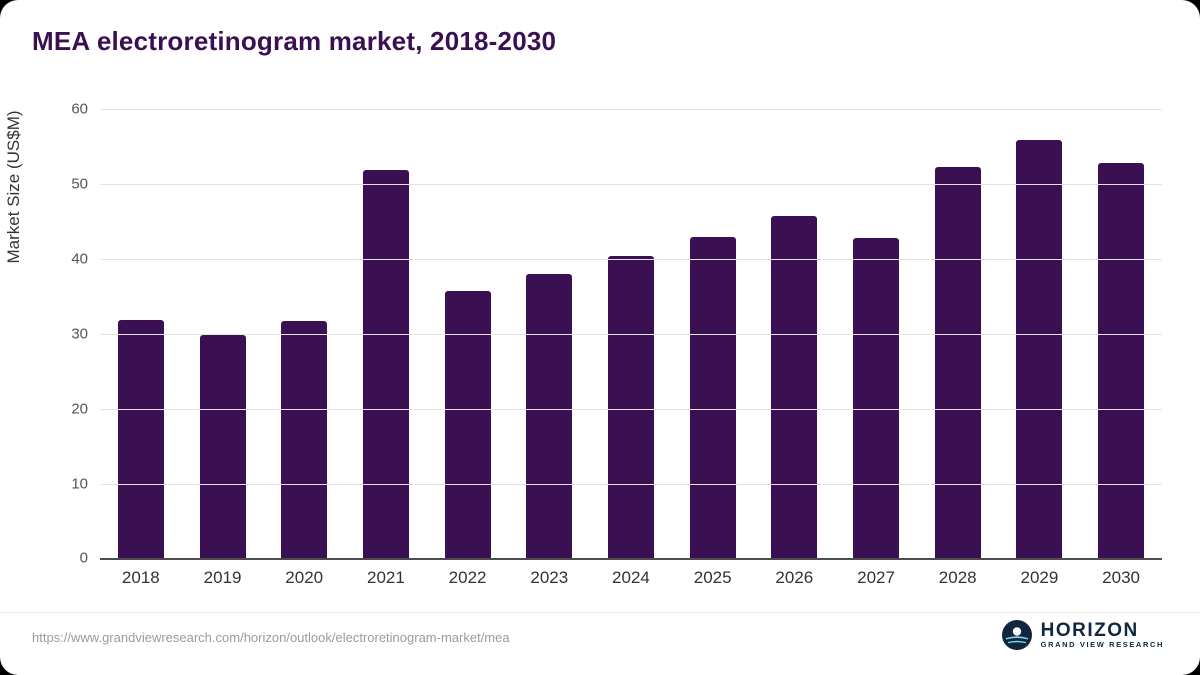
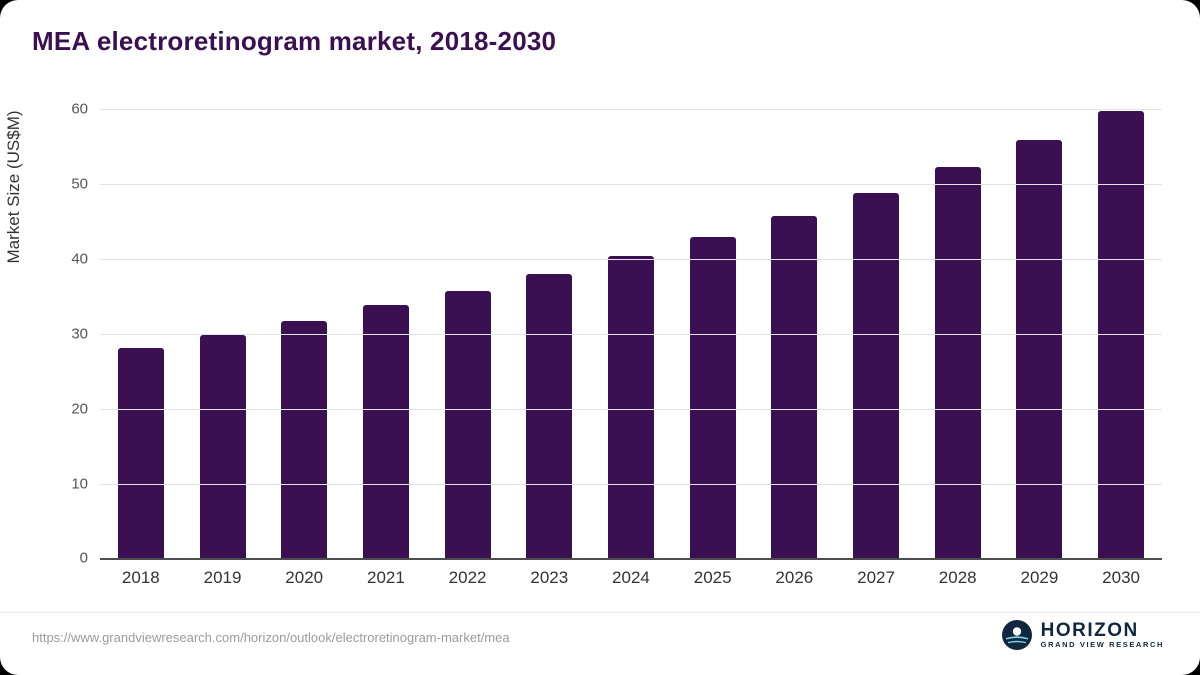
2018: 32 -> 28
2021: 52 -> 34
2027: 43 -> 49
2030: 53 -> 60
